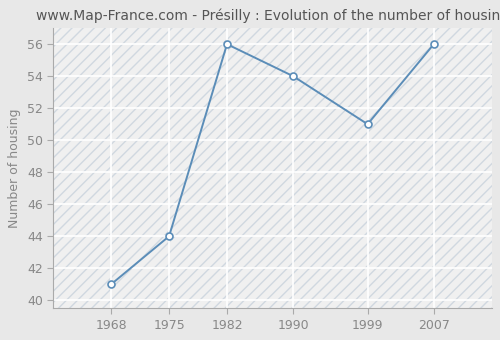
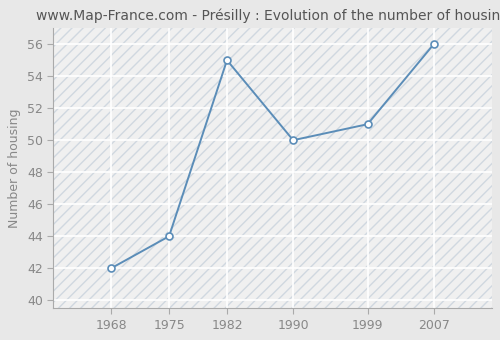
1968: 41 -> 42
1982: 56 -> 55
1990: 54 -> 50
